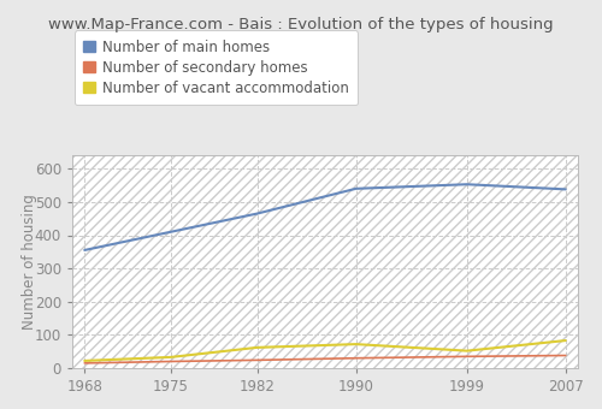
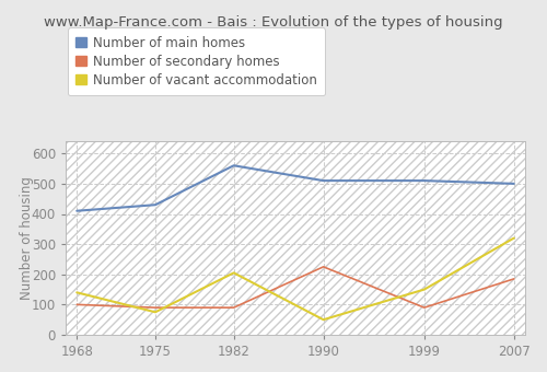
Number of main homes/1968: 355 -> 410
Number of secondary homes/1968: 15 -> 100
Number of vacant accommodation/1968: 22 -> 140
Number of main homes/1975: 410 -> 430
Number of secondary homes/1975: 20 -> 90
Number of vacant accommodation/1975: 33 -> 75
Number of main homes/1982: 465 -> 560
Number of secondary homes/1982: 24 -> 90
Number of vacant accommodation/1982: 62 -> 205
Number of main homes/1990: 540 -> 510
Number of secondary homes/1990: 30 -> 225
Number of vacant accommodation/1990: 72 -> 50
Number of main homes/1999: 553 -> 510
Number of secondary homes/1999: 35 -> 90
Number of vacant accommodation/1999: 52 -> 150
Number of main homes/2007: 538 -> 500
Number of secondary homes/2007: 38 -> 185
Number of vacant accommodation/2007: 83 -> 320
